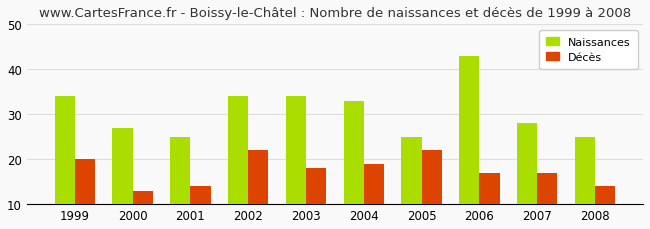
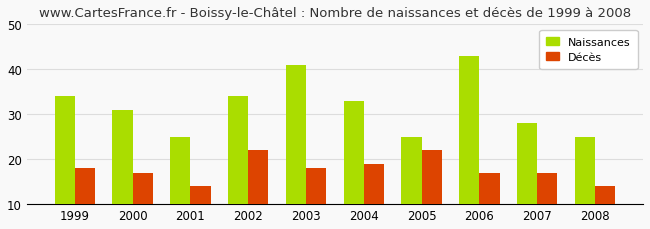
Décès/1999: 20 -> 18
Naissances/2000: 27 -> 31
Décès/2000: 13 -> 17
Naissances/2003: 34 -> 41
